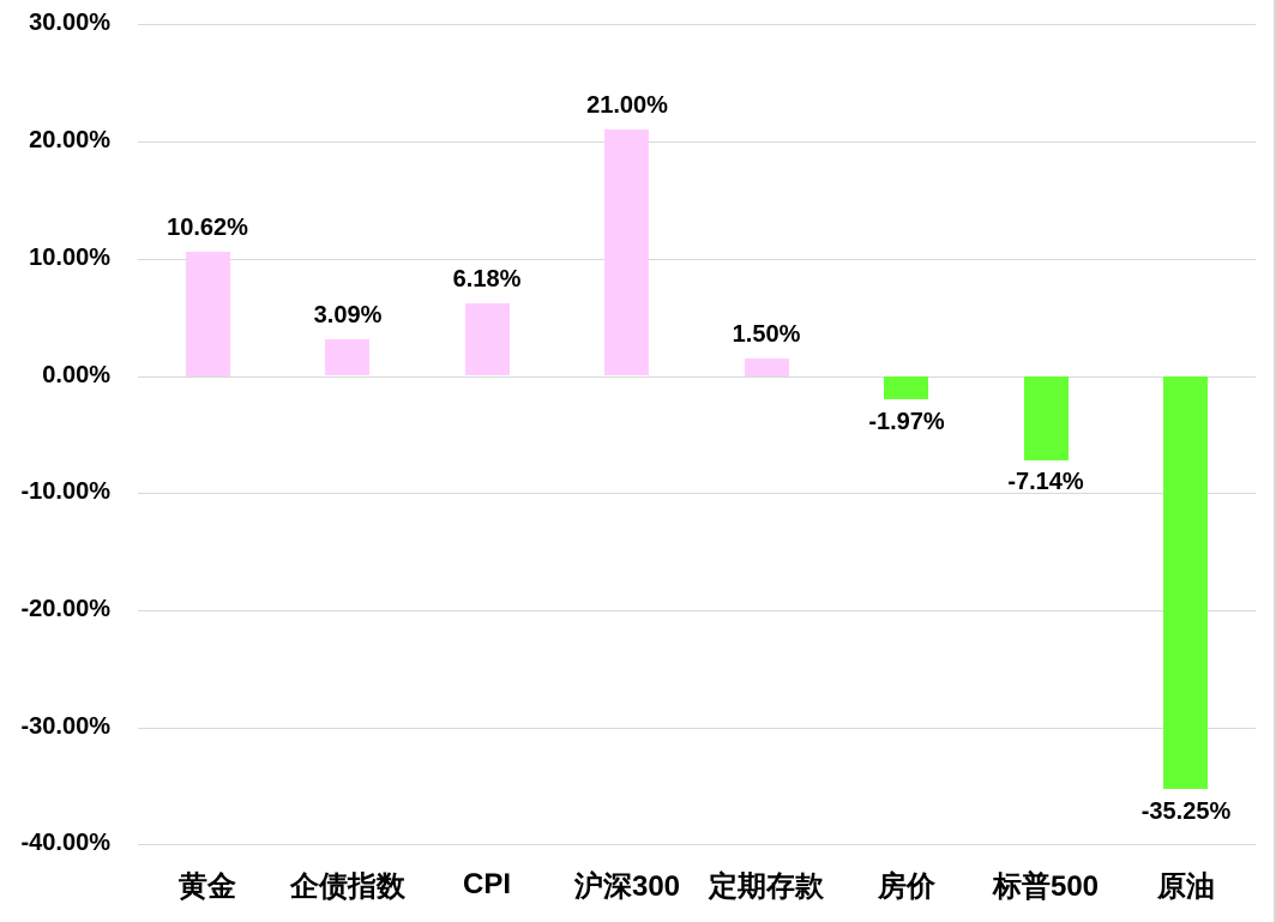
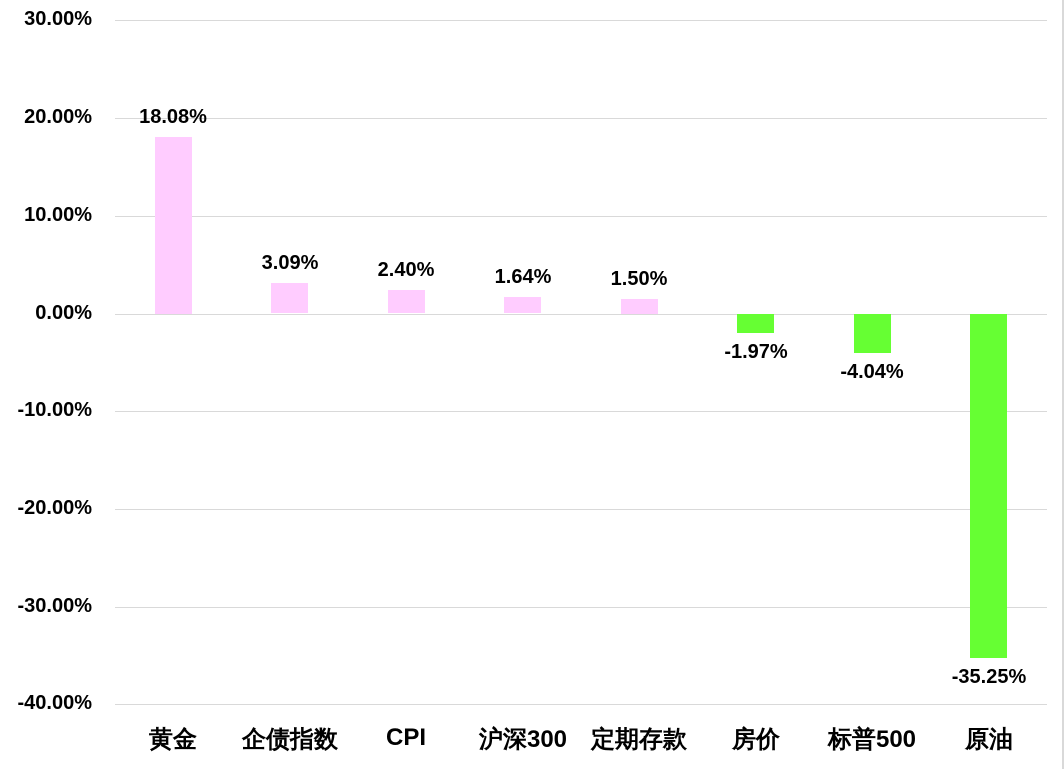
黄金: 10.62% -> 18.08%
CPI: 6.18% -> 2.40%
沪深300: 21.00% -> 1.64%
标普500: -7.14% -> -4.04%
